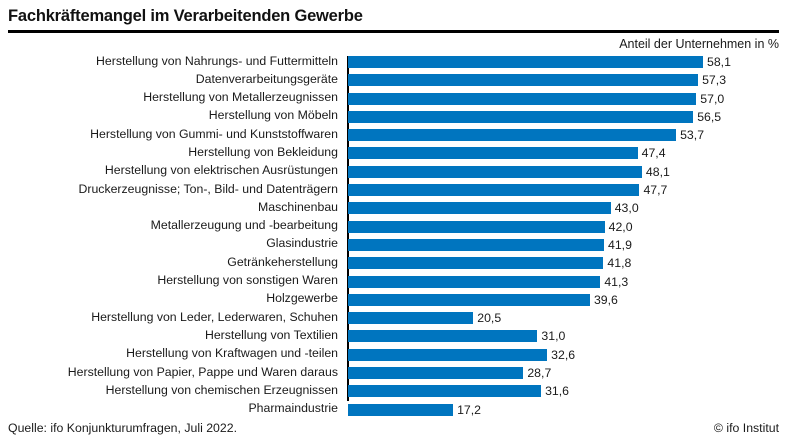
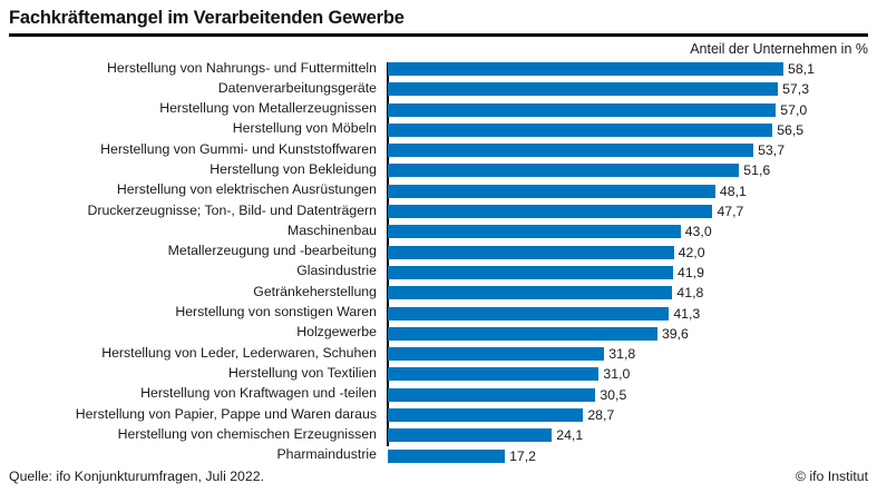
Herstellung von Bekleidung: 47,4 -> 51,6
Herstellung von Leder, Lederwaren, Schuhen: 20,5 -> 31,8
Herstellung von Kraftwagen und -teilen: 32,6 -> 30,5
Herstellung von chemischen Erzeugnissen: 31,6 -> 24,1
